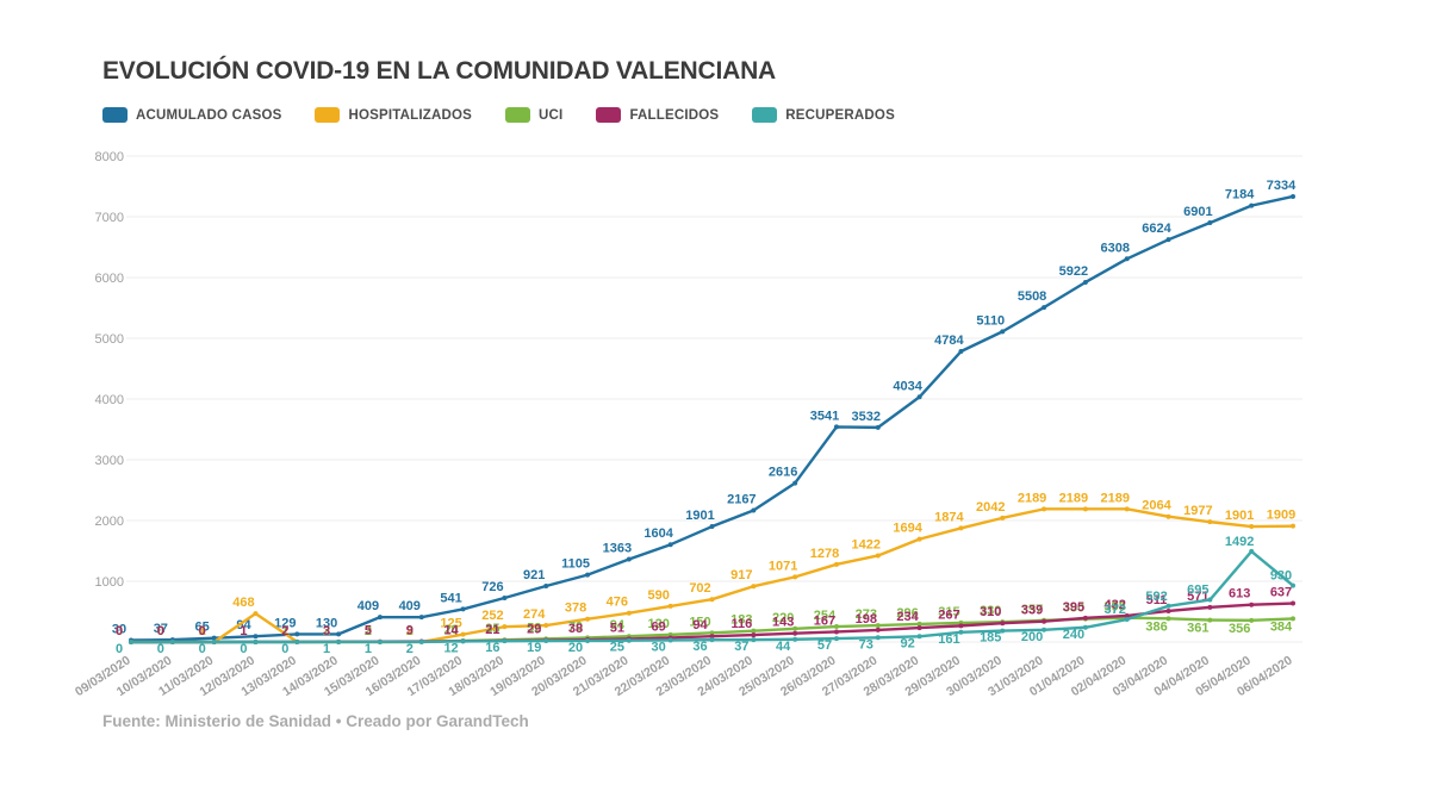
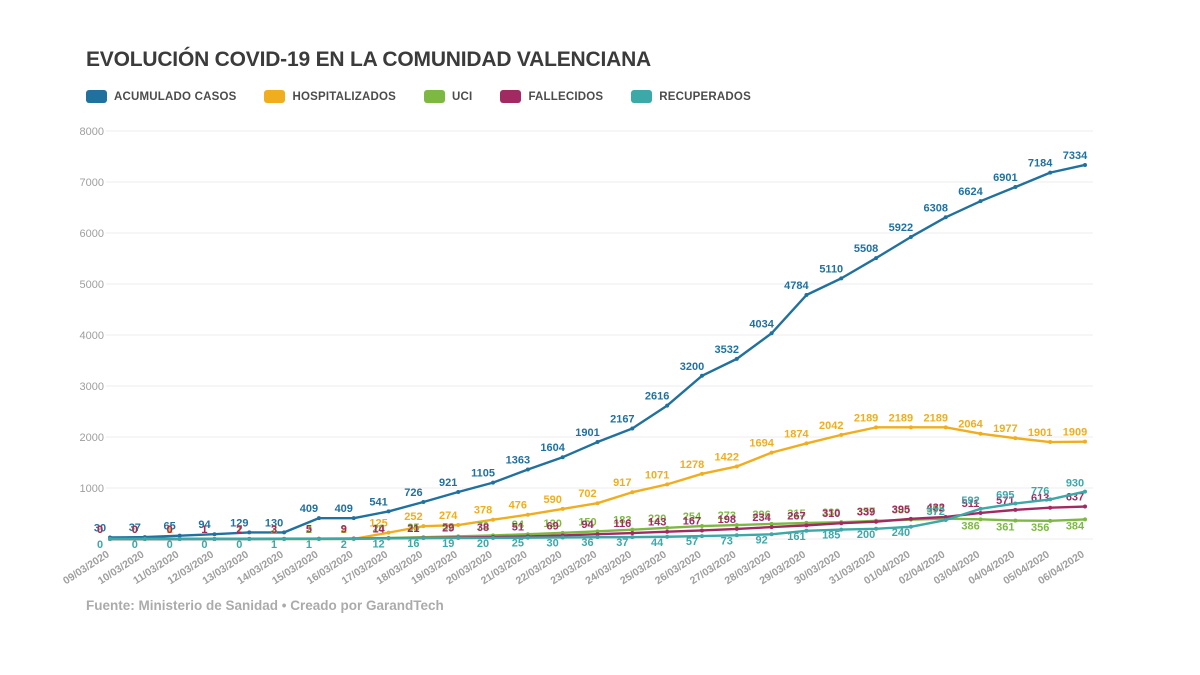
HOSPITALIZADOS/12/03/2020: 468 -> 1
ACUMULADO CASOS/26/03/2020: 3541 -> 3200
RECUPERADOS/05/04/2020: 1492 -> 776
